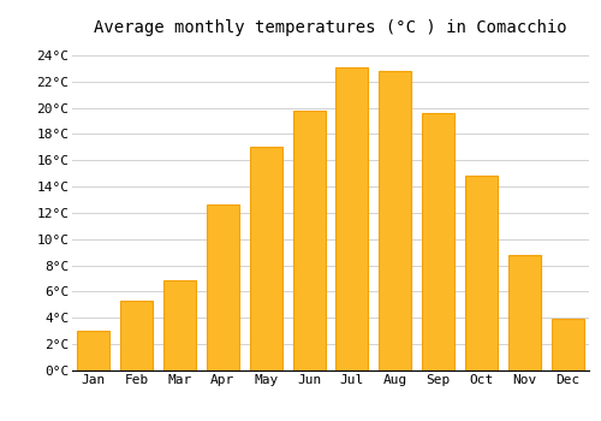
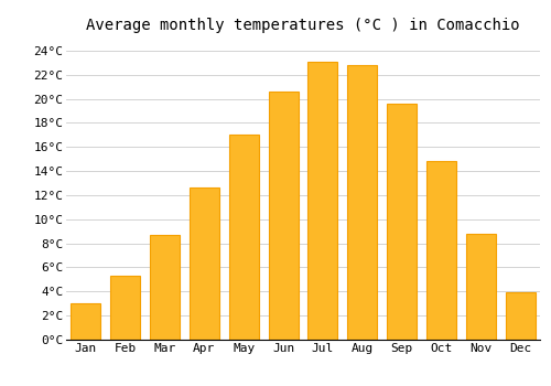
Mar: 6.9°C -> 8.7°C
Jun: 19.8°C -> 20.6°C
